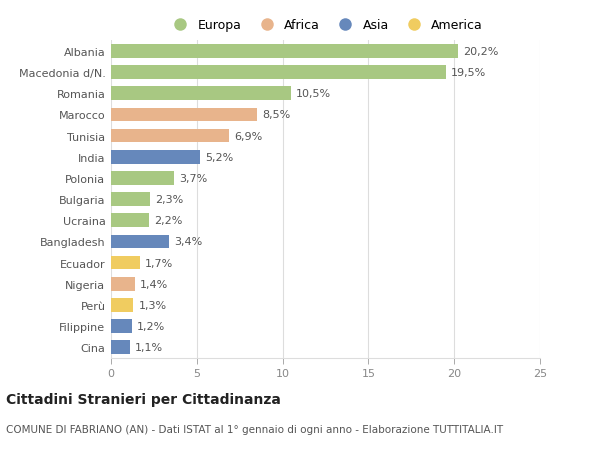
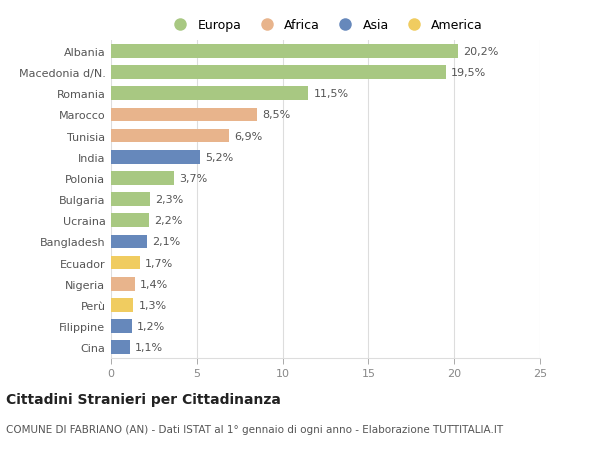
Romania: 10,5% -> 11,5%
Bangladesh: 3,4% -> 2,1%
